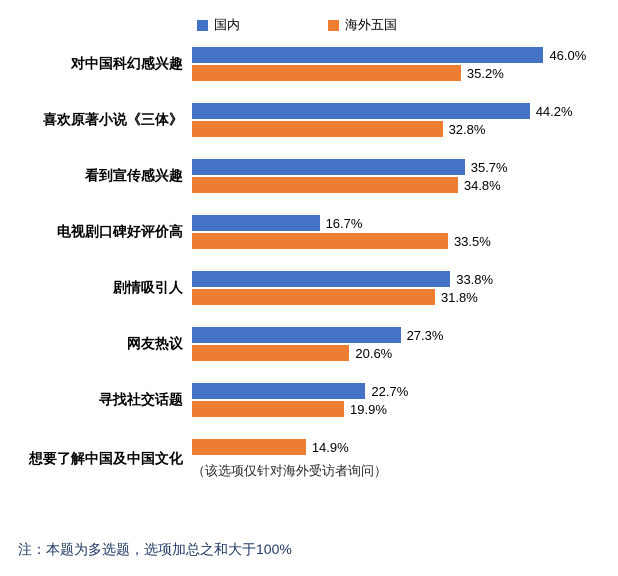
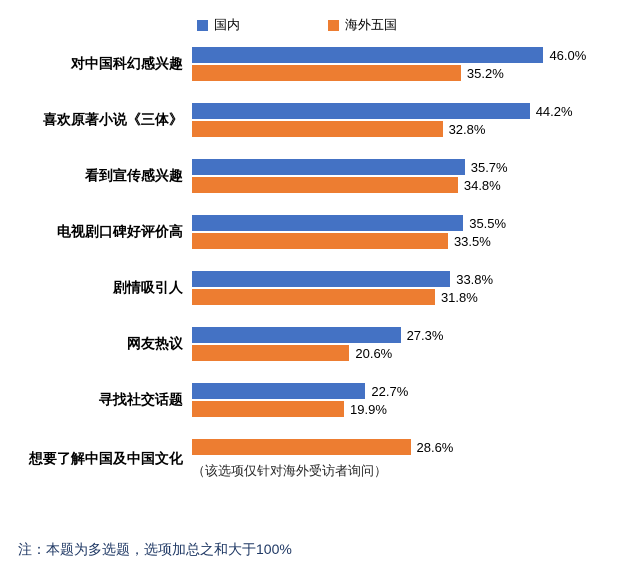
国内/电视剧口碑好评价高: 16.7% -> 35.5%
海外五国/想要了解中国及中国文化: 14.9% -> 28.6%
